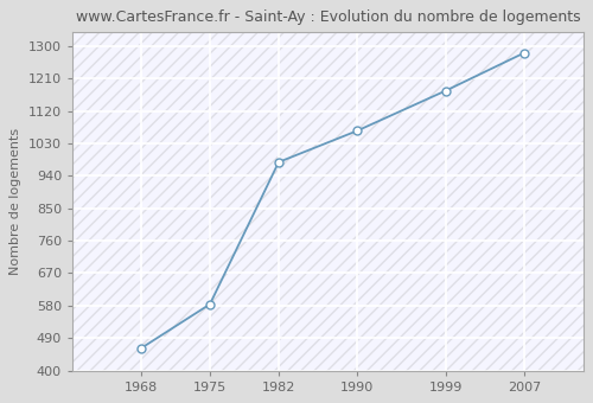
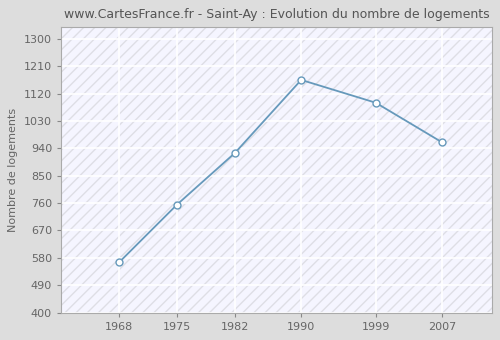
1968: 462 -> 565
1975: 584 -> 755
1982: 978 -> 925
1990: 1065 -> 1165
1999: 1176 -> 1090
2007: 1281 -> 960
